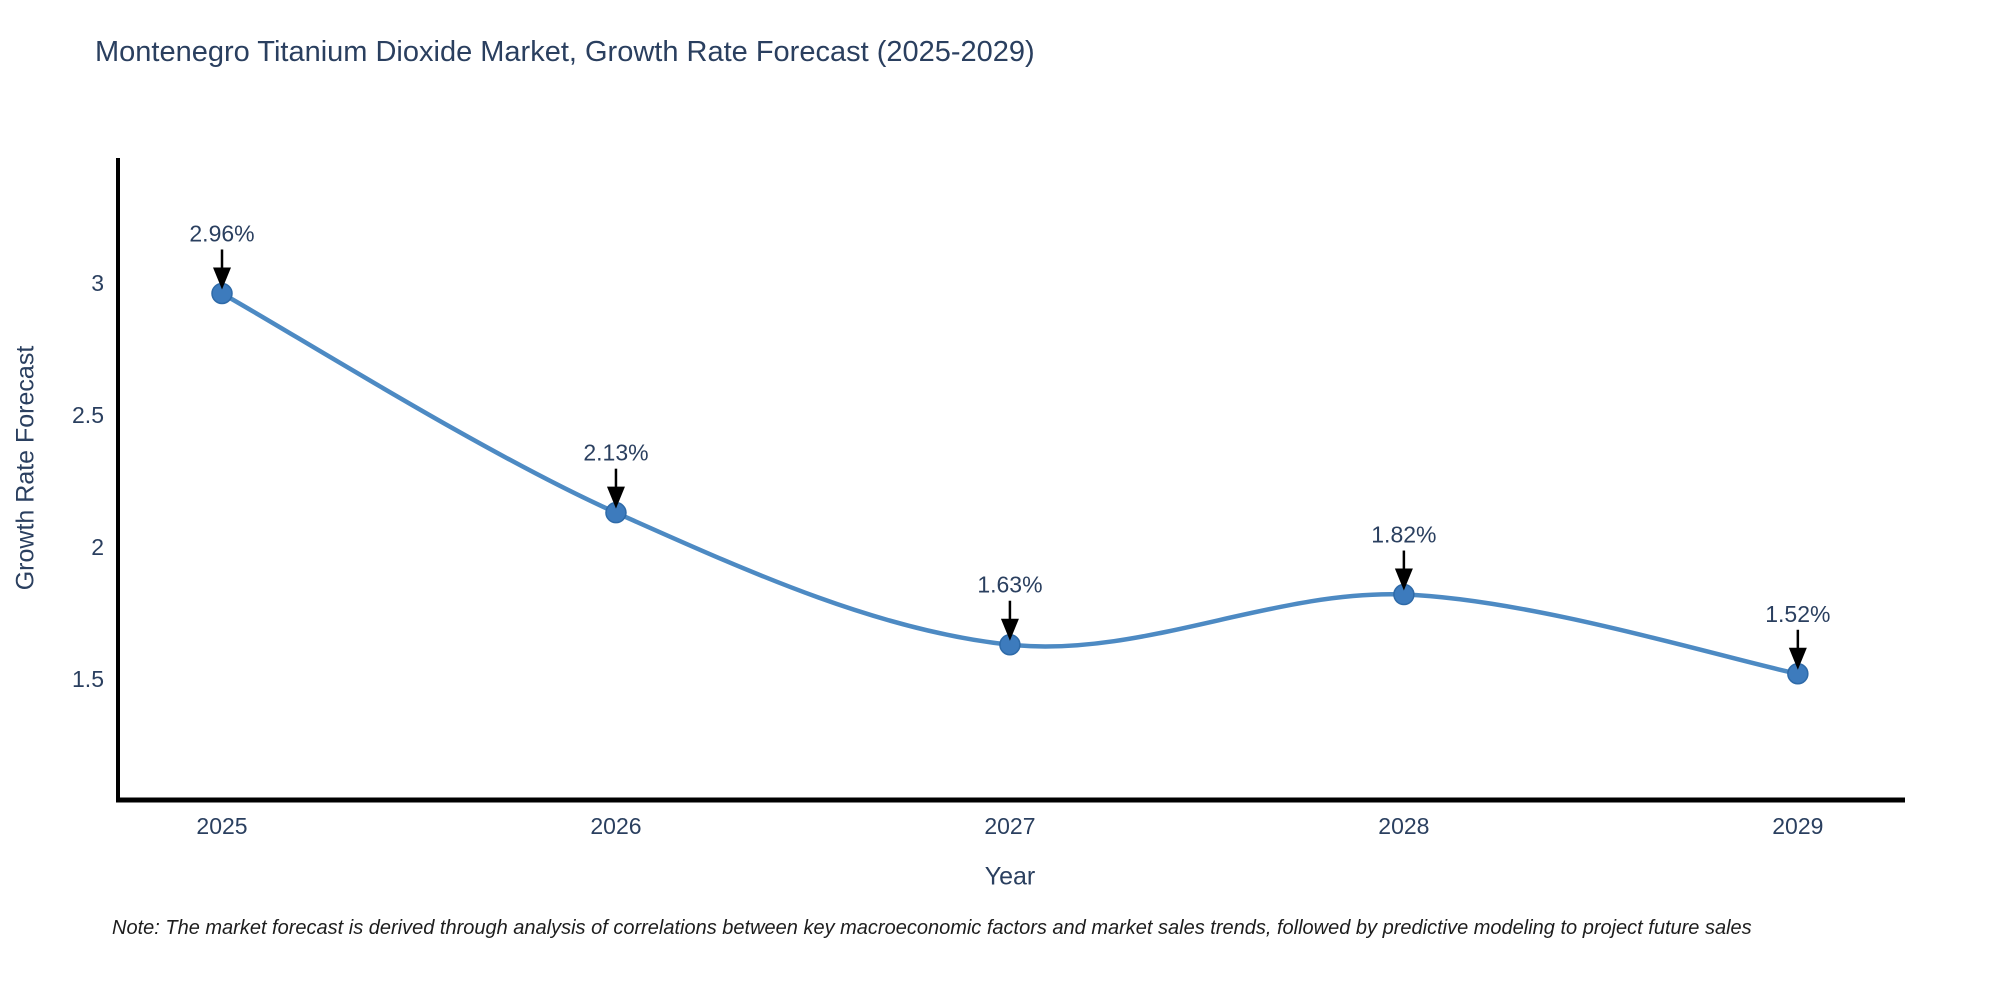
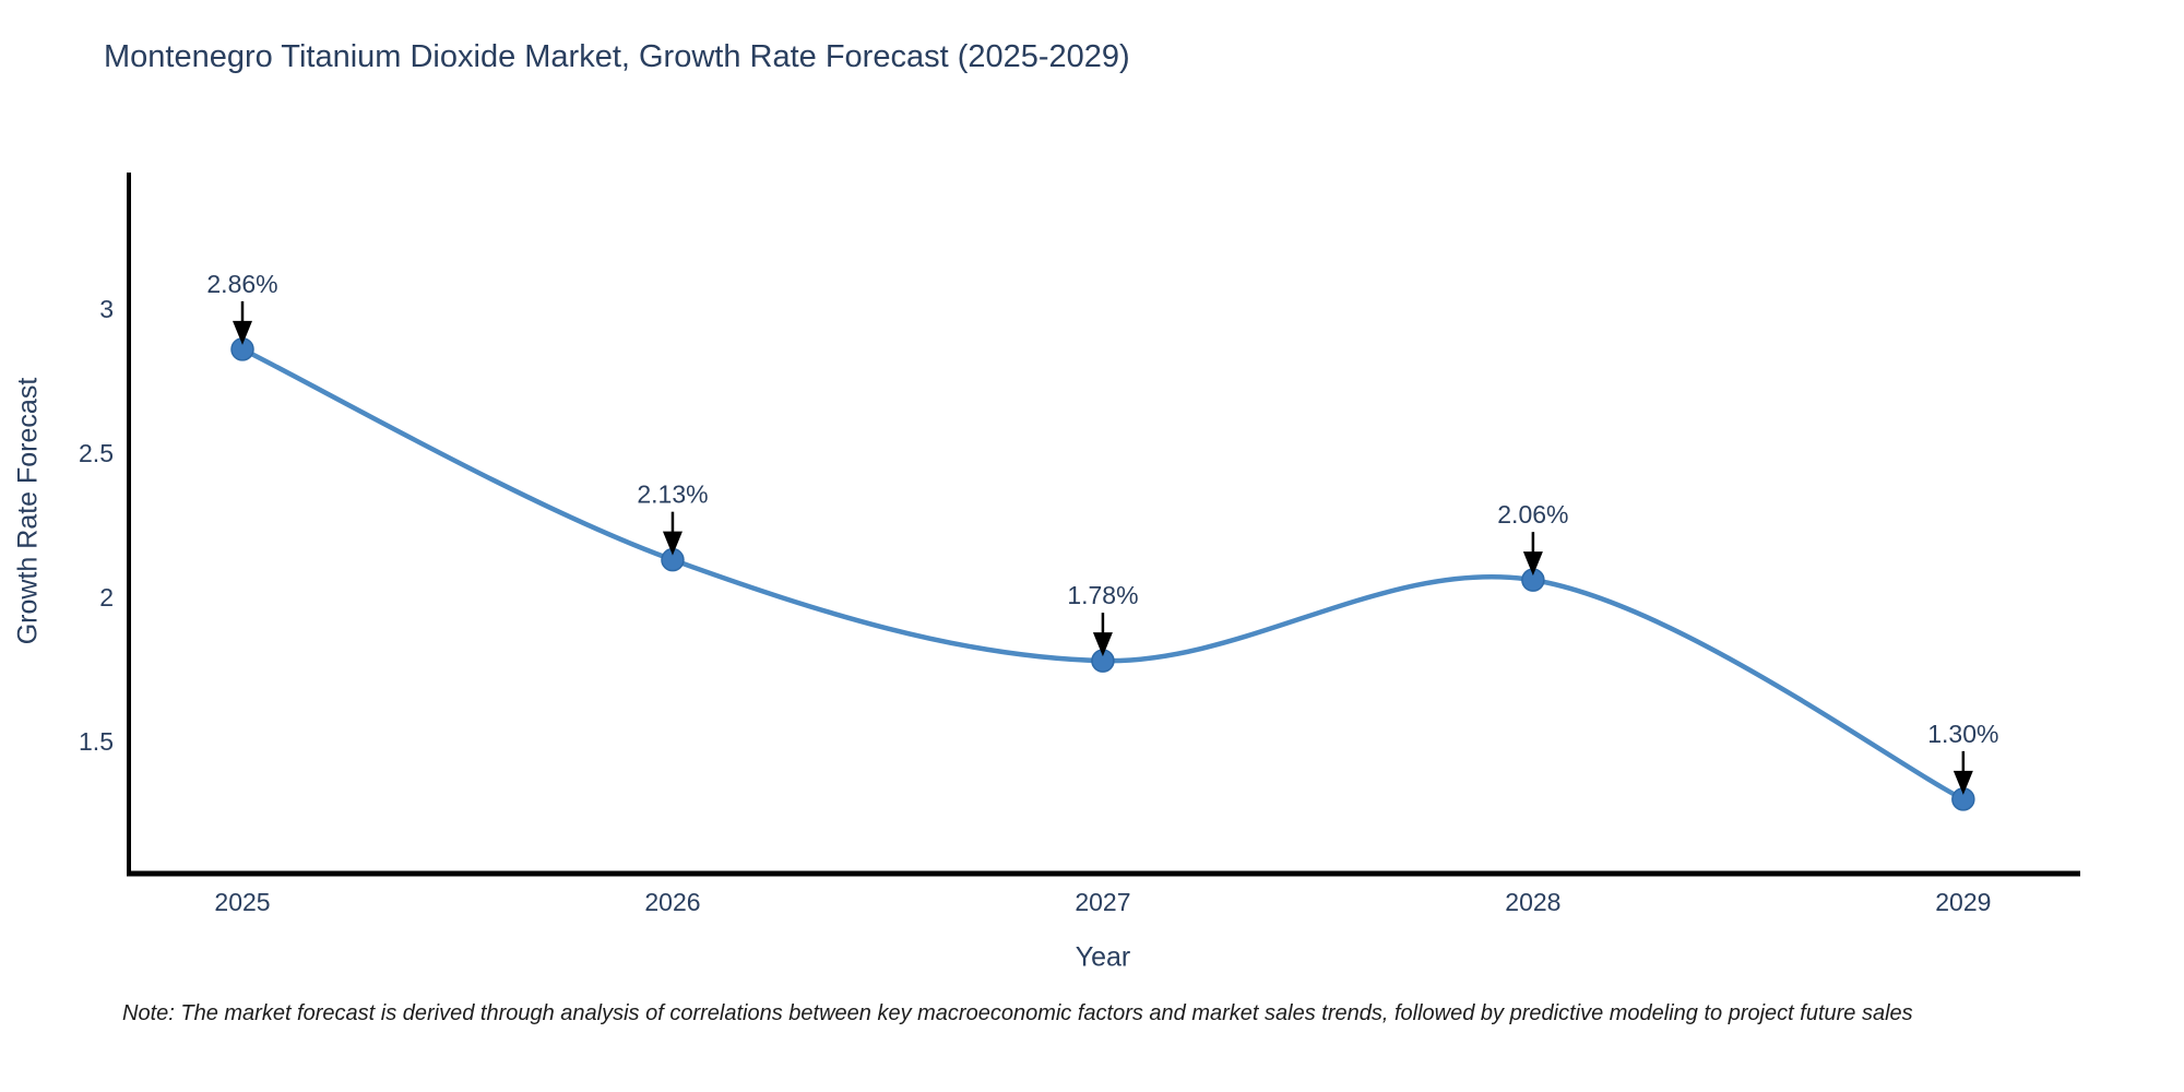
2025: 2.96% -> 2.86%
2027: 1.63% -> 1.78%
2028: 1.82% -> 2.06%
2029: 1.52% -> 1.30%
